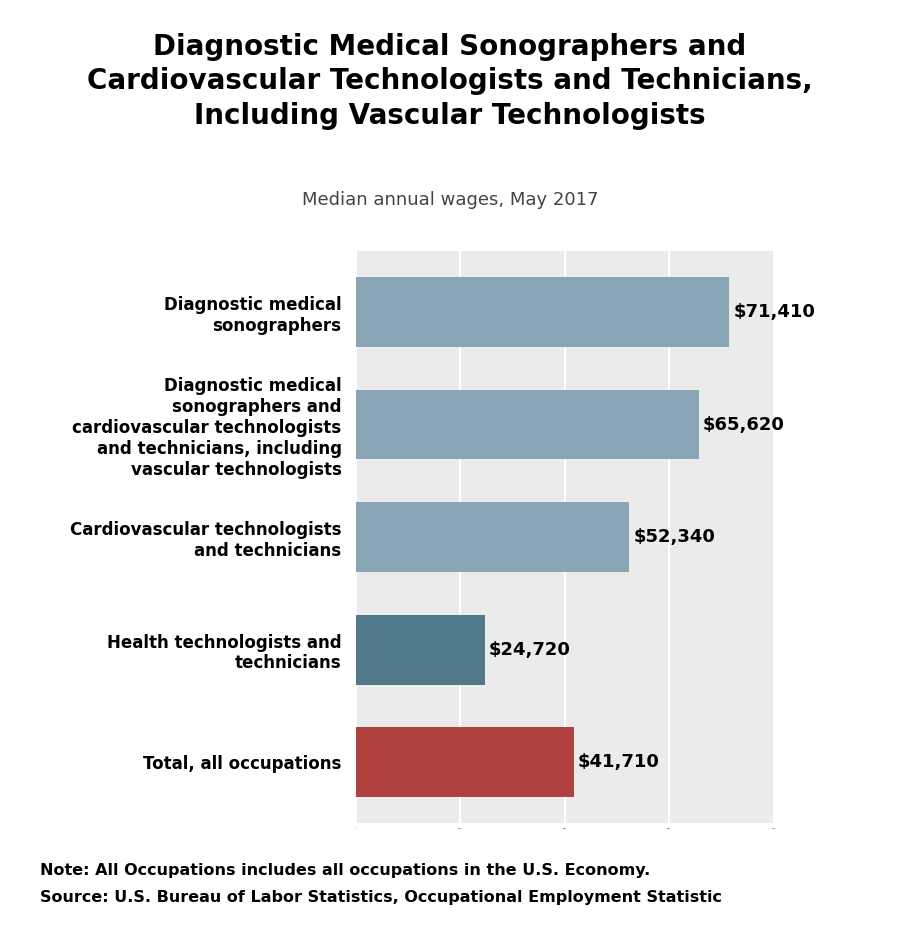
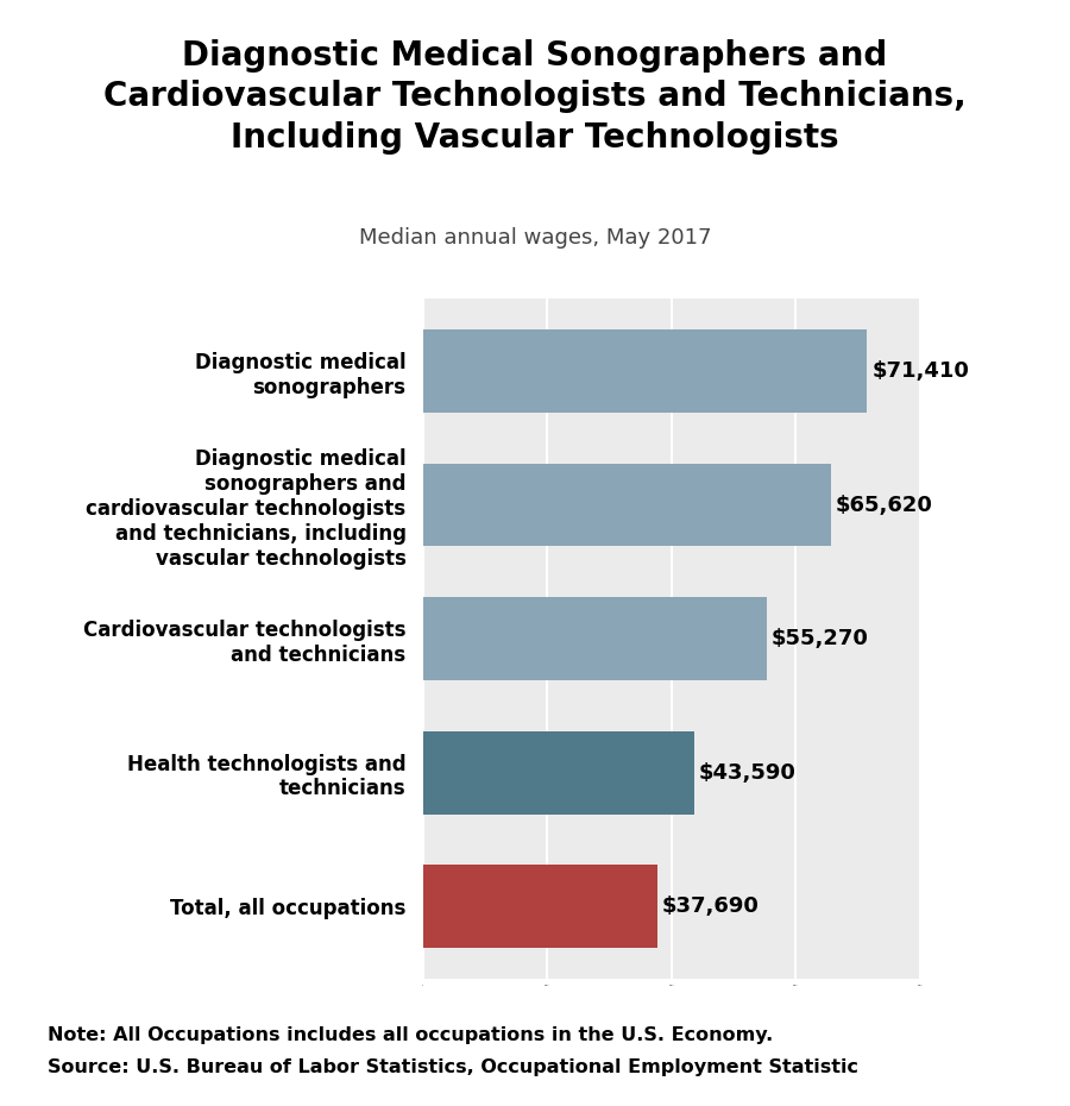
Cardiovascular technologists and technicians: $52,340 -> $55,270
Health technologists and technicians: $24,720 -> $43,590
Total, all occupations: $41,710 -> $37,690
